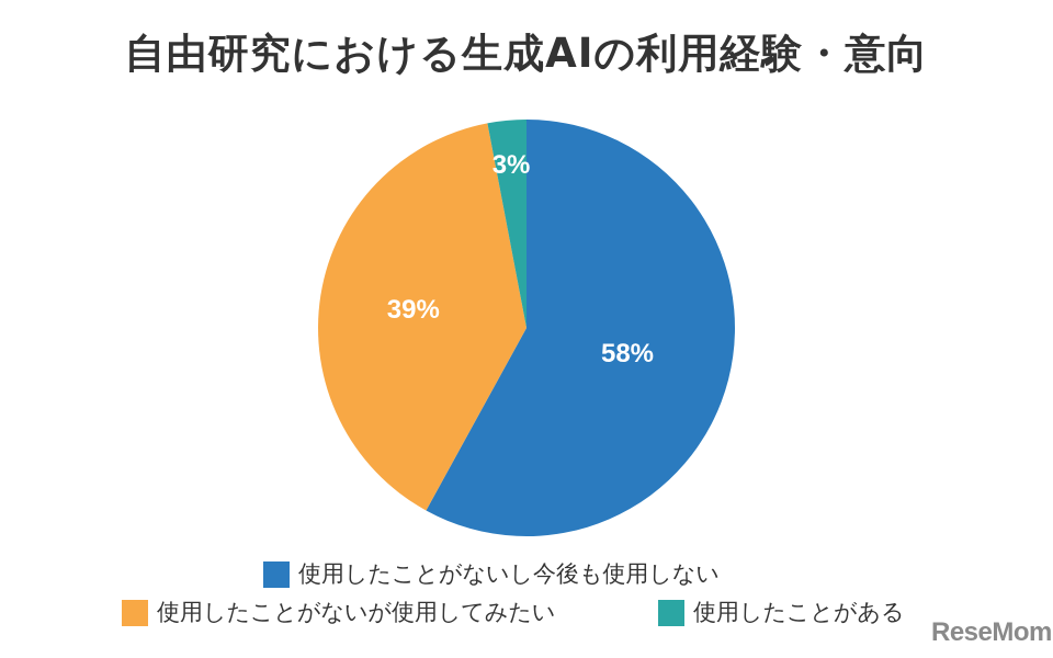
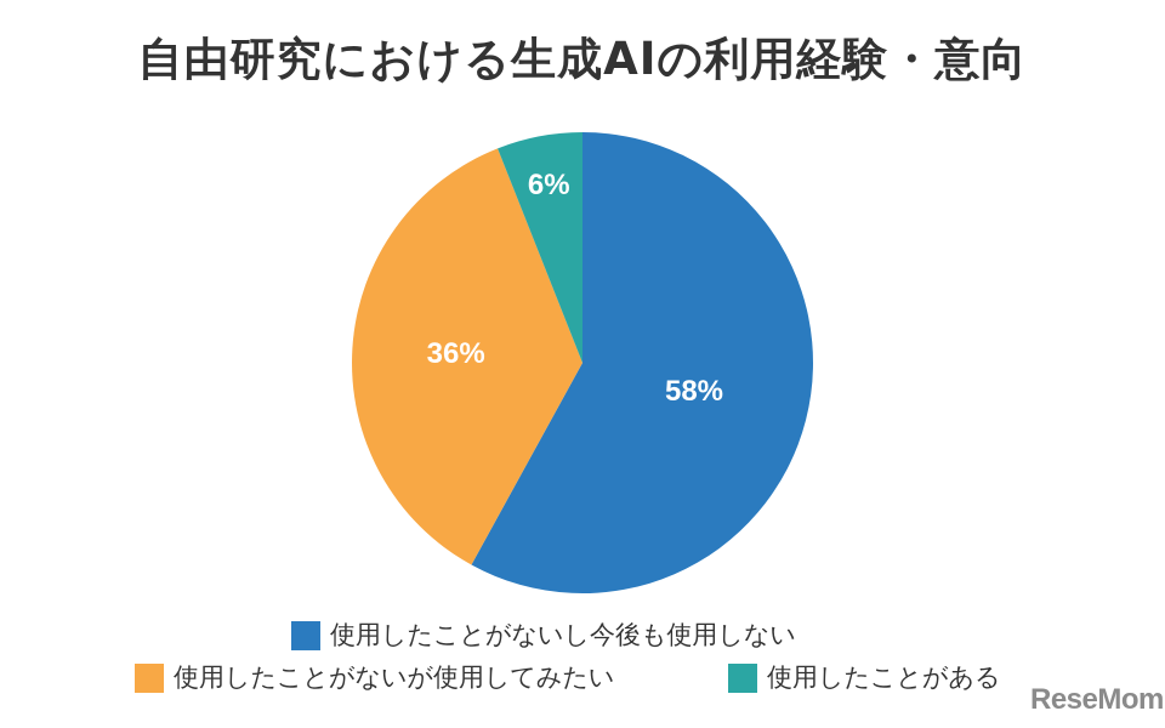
使用したことがないが使用してみたい: 39% -> 36%
使用したことがある: 3% -> 6%
